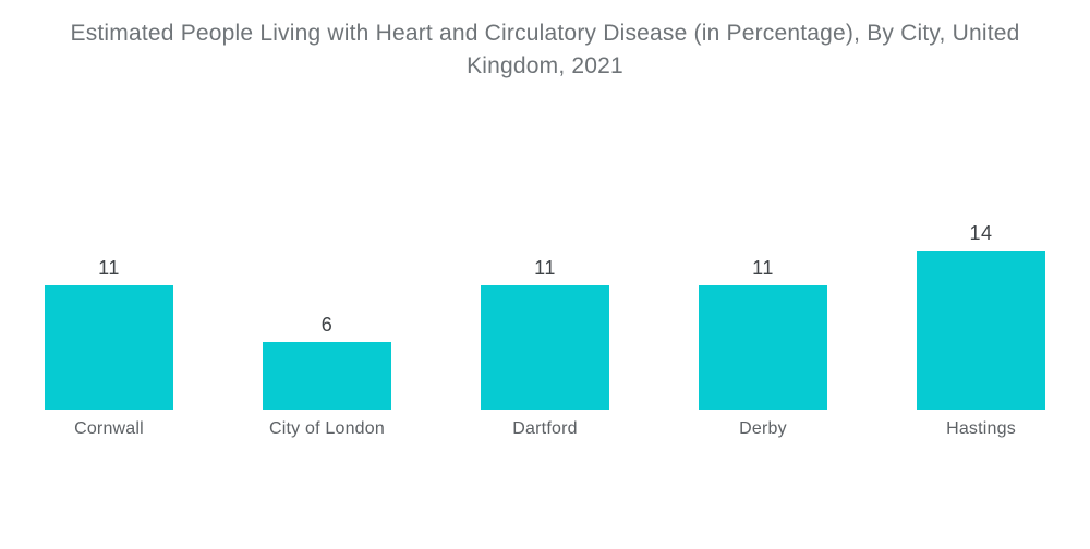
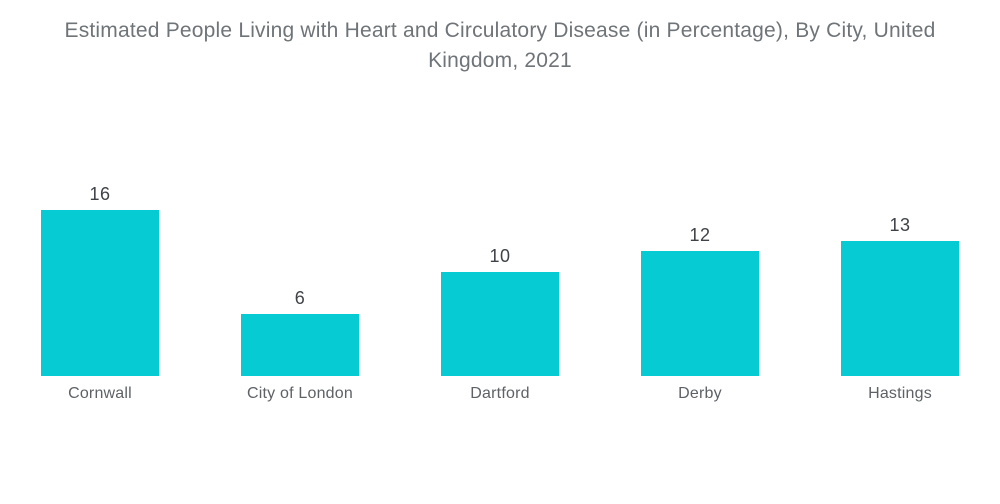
Cornwall: 11 -> 16
Dartford: 11 -> 10
Derby: 11 -> 12
Hastings: 14 -> 13
